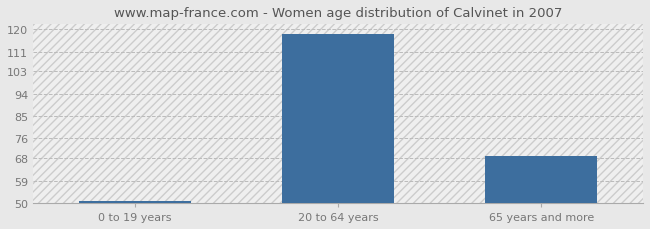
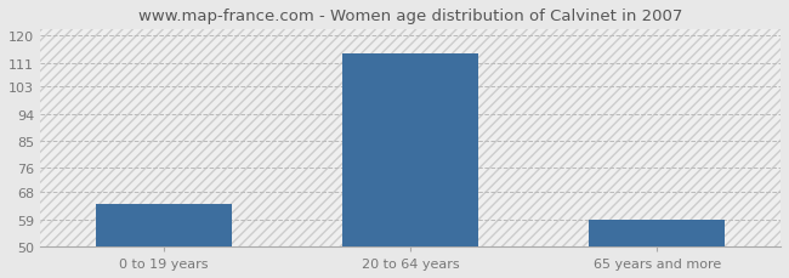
0 to 19 years: 51 -> 64
20 to 64 years: 118 -> 114
65 years and more: 69 -> 59
